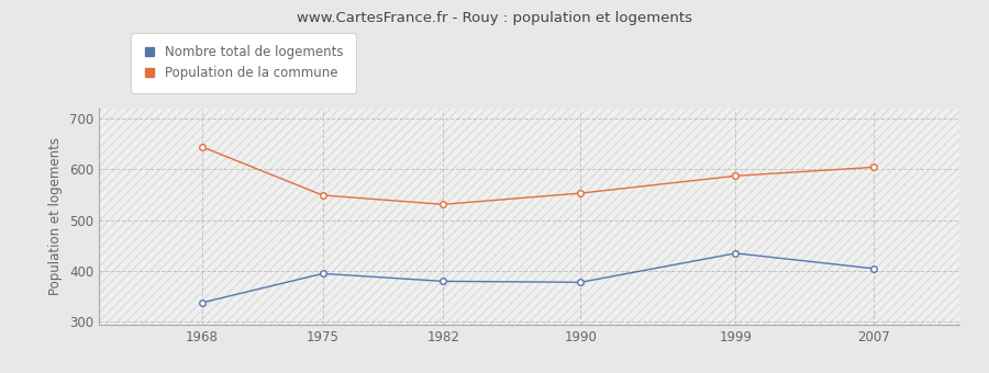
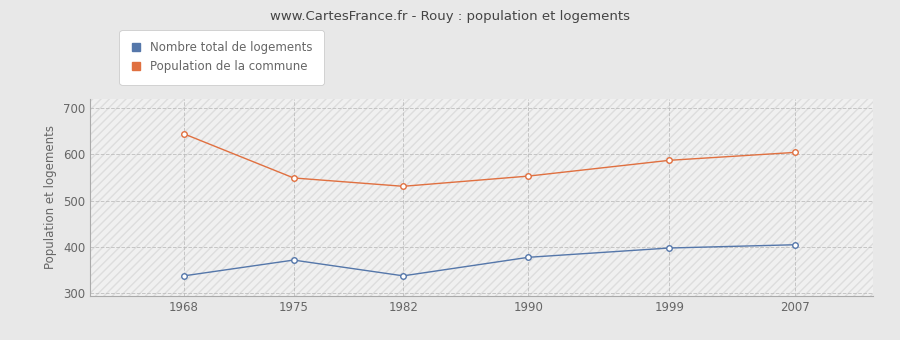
Nombre total de logements/1975: 395 -> 372
Nombre total de logements/1982: 380 -> 338
Nombre total de logements/1999: 435 -> 398
